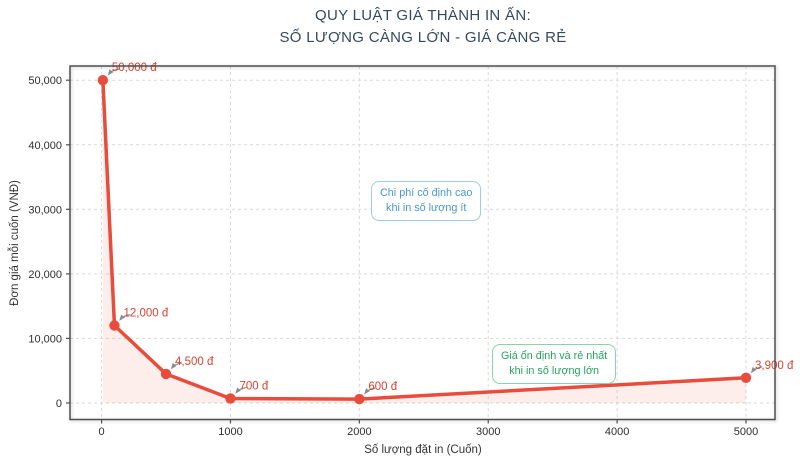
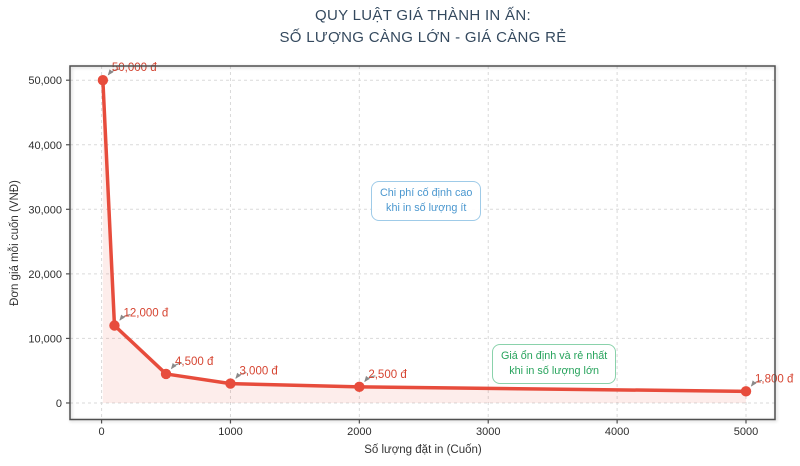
1000: 700 -> 3,000
2000: 600 -> 2,500
5000: 3,900 -> 1,800
